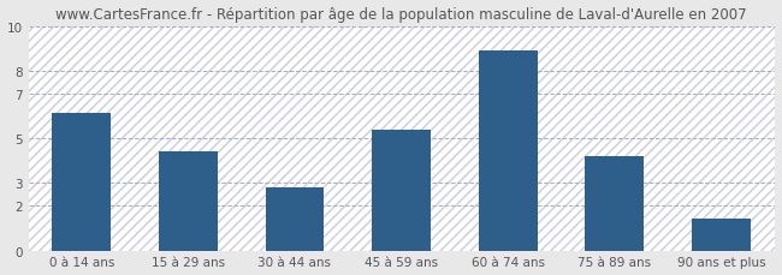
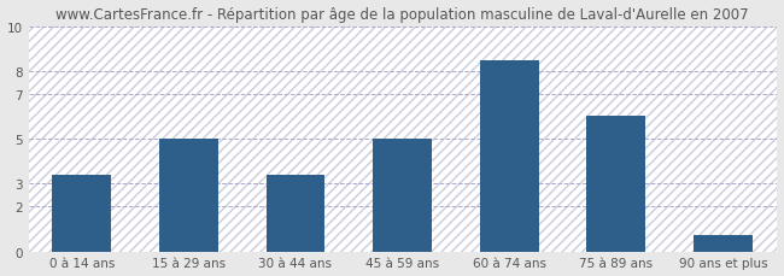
0 à 14 ans: 6.1 -> 3.4
15 à 29 ans: 4.4 -> 5.0
30 à 44 ans: 2.8 -> 3.4
45 à 59 ans: 5.4 -> 5.0
60 à 74 ans: 8.9 -> 8.5
75 à 89 ans: 4.2 -> 6.0
90 ans et plus: 1.4 -> 0.7
